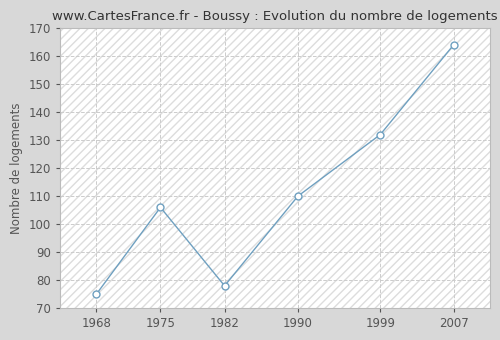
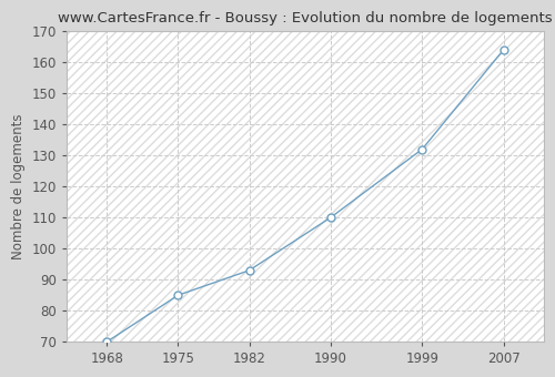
1968: 75 -> 70
1975: 106 -> 85
1982: 78 -> 93
